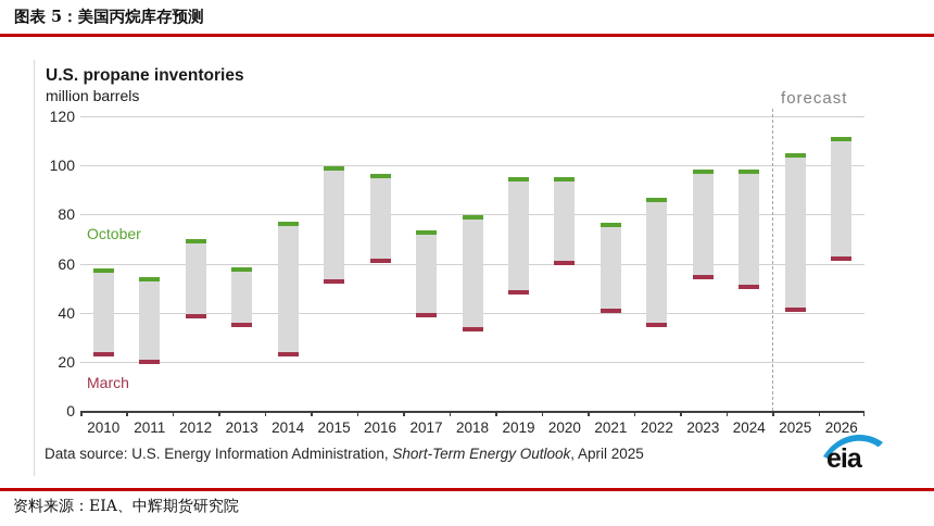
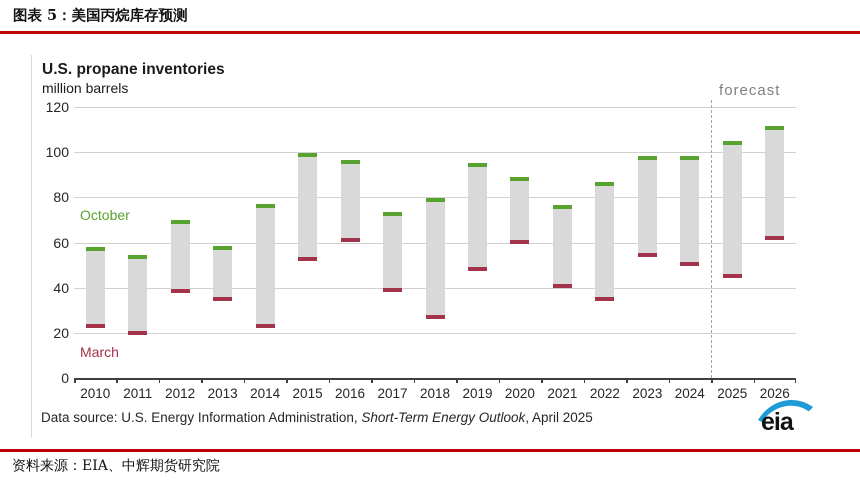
March/2018: 34 -> 28
October/2020: 95 -> 89
March/2025: 42 -> 46
